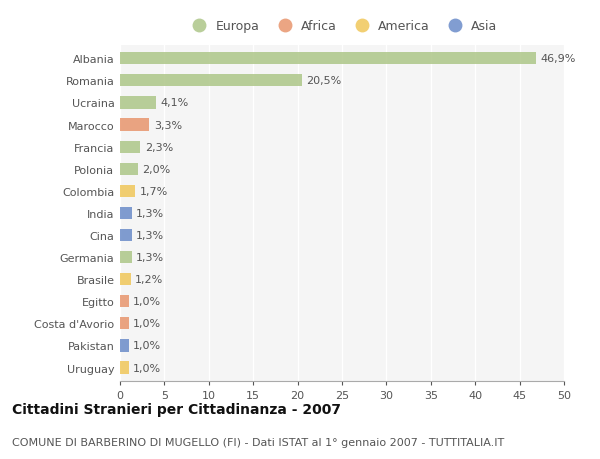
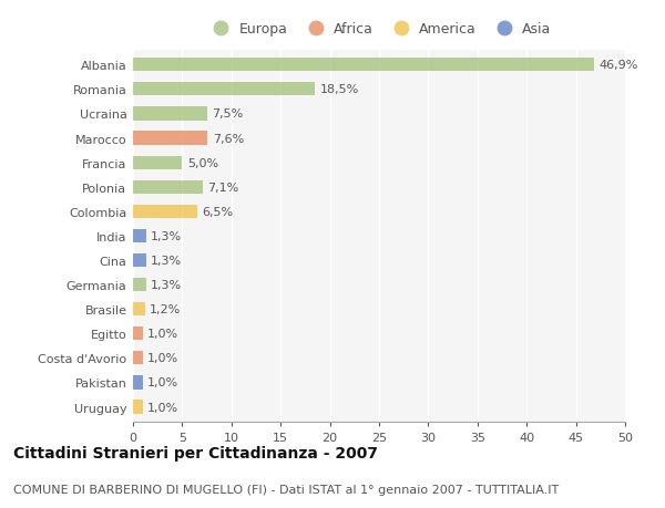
Romania: 20,5% -> 18,5%
Ucraina: 4,1% -> 7,5%
Marocco: 3,3% -> 7,6%
Francia: 2,3% -> 5,0%
Polonia: 2,0% -> 7,1%
Colombia: 1,7% -> 6,5%
